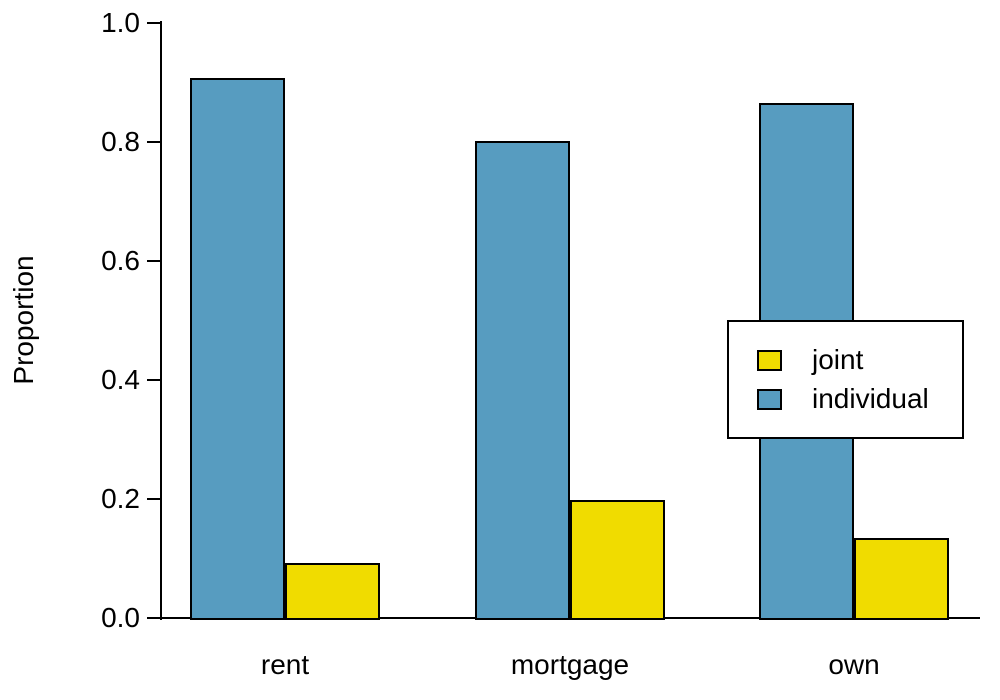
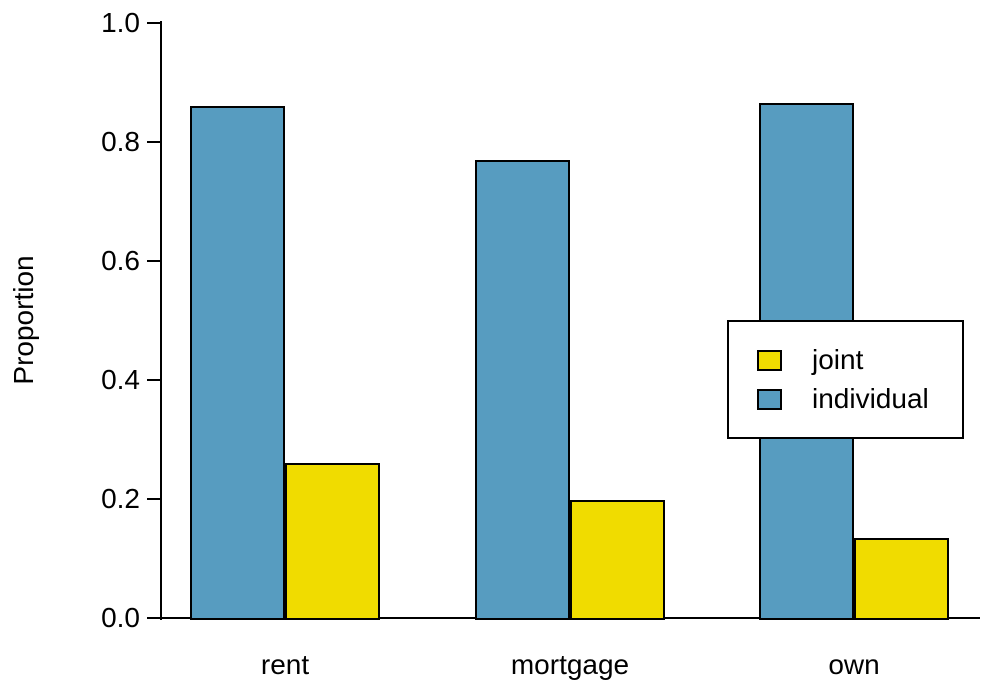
joint/rent: 0.09 -> 0.26
individual/rent: 0.91 -> 0.86
individual/mortgage: 0.80 -> 0.77
